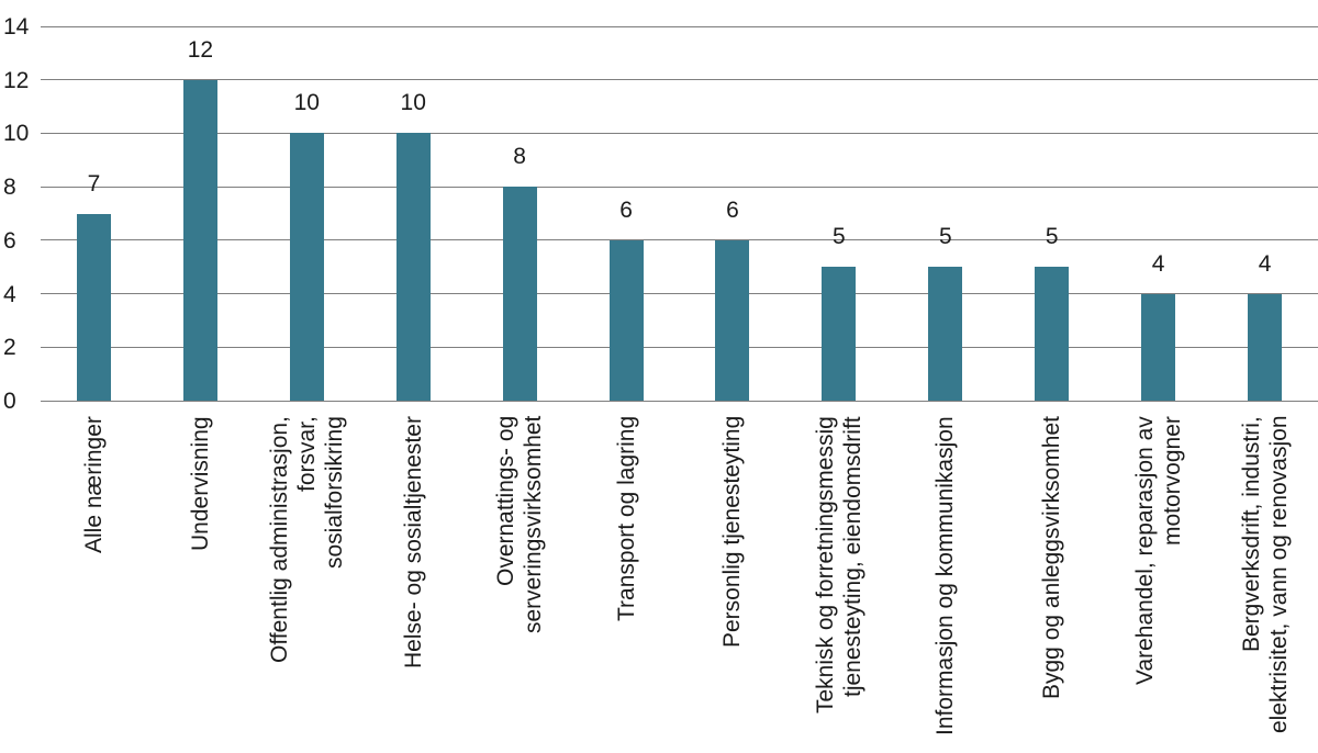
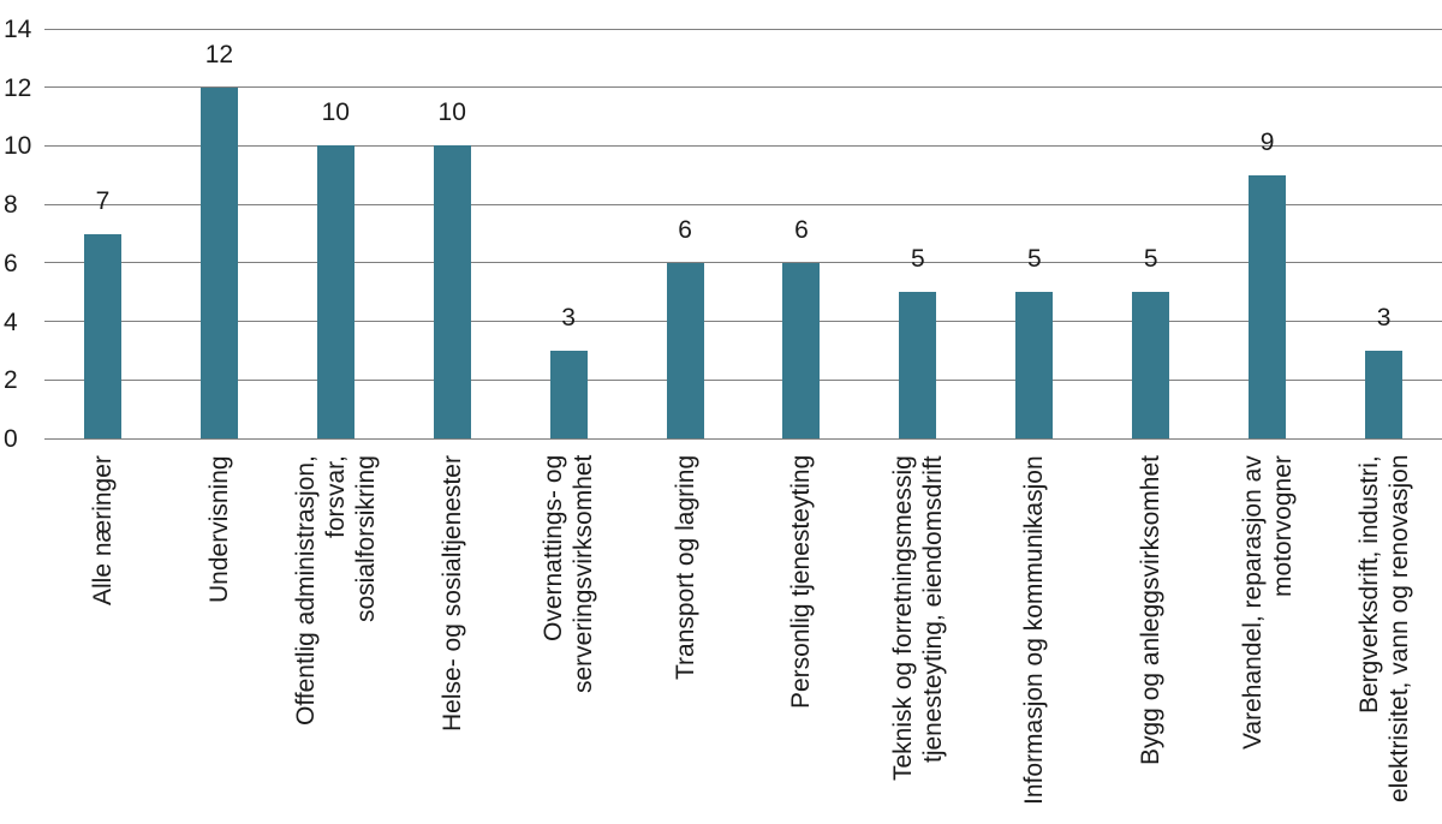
Overnattings- og serveringsvirksomhet: 8 -> 3
Varehandel, reparasjon av motorvogner: 4 -> 9
Bergverksdrift, industri, elektrisitet, vann og renovasjon: 4 -> 3
